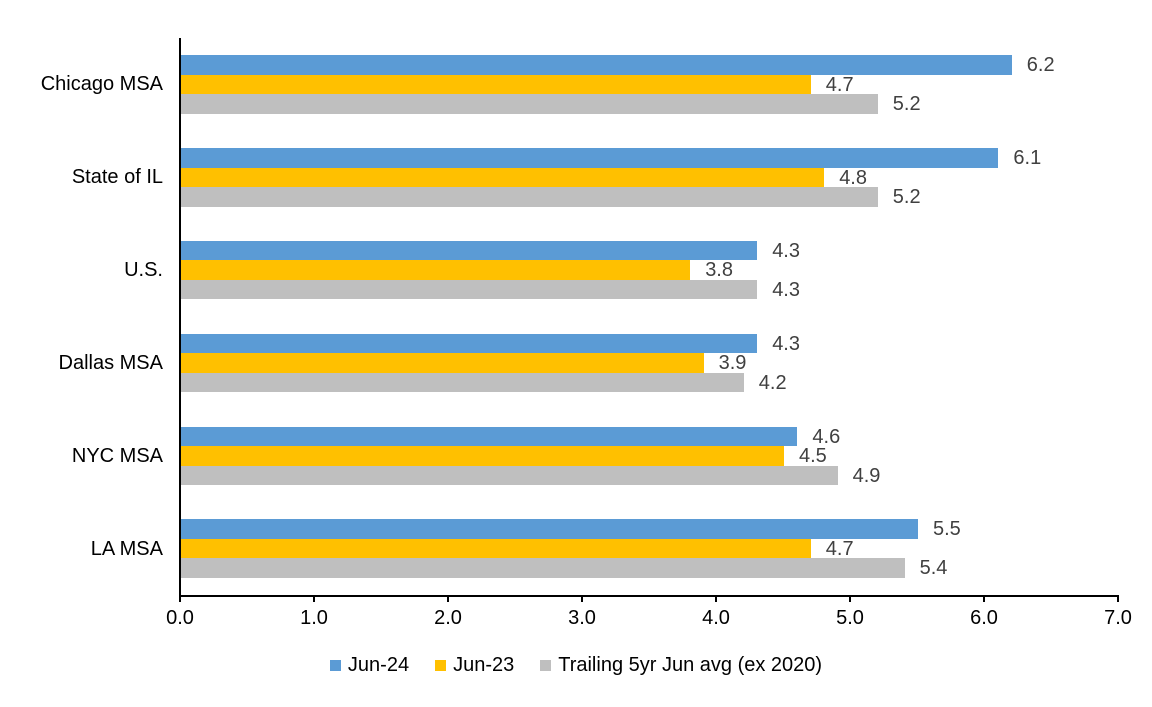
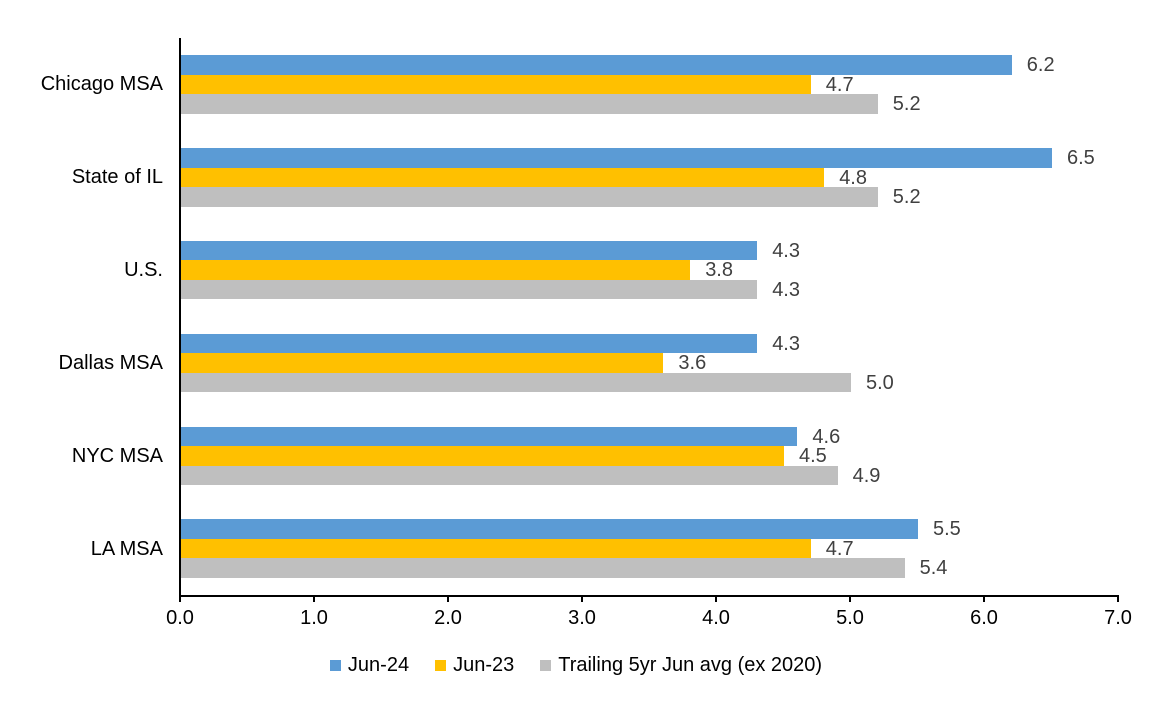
Jun-24/State of IL: 6.1 -> 6.5
Jun-23/Dallas MSA: 3.9 -> 3.6
Trailing 5yr Jun avg (ex 2020)/Dallas MSA: 4.2 -> 5.0
